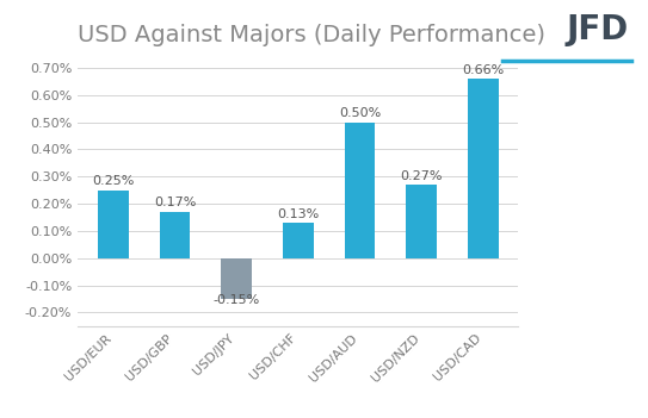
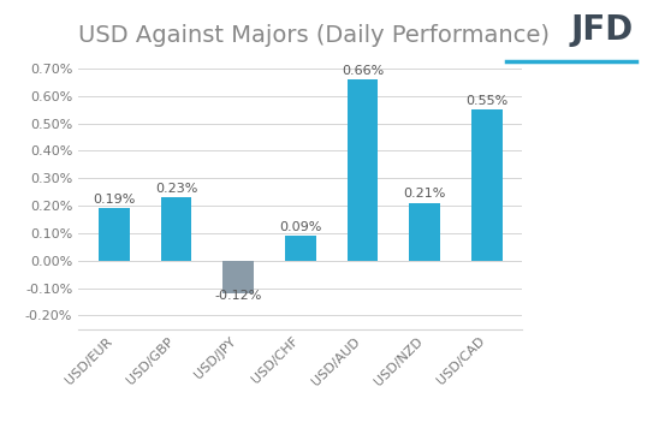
USD/EUR: 0.25% -> 0.19%
USD/GBP: 0.17% -> 0.23%
USD/JPY: -0.15% -> -0.12%
USD/CHF: 0.13% -> 0.09%
USD/AUD: 0.50% -> 0.66%
USD/NZD: 0.27% -> 0.21%
USD/CAD: 0.66% -> 0.55%
